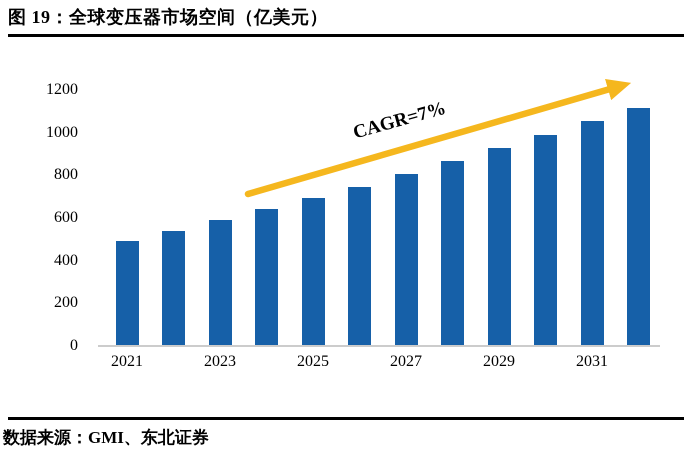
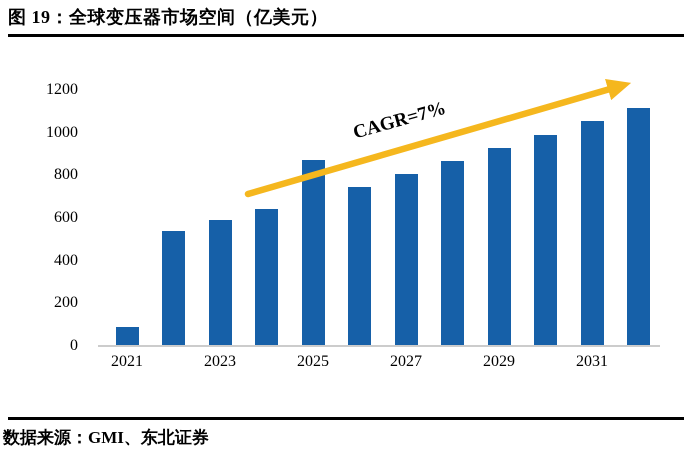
2021: 490 -> 90
2025: 700 -> 870
